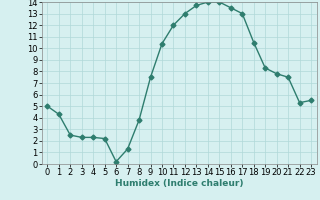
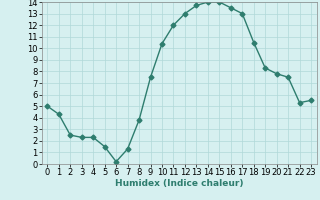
5: 2.2 -> 1.5
